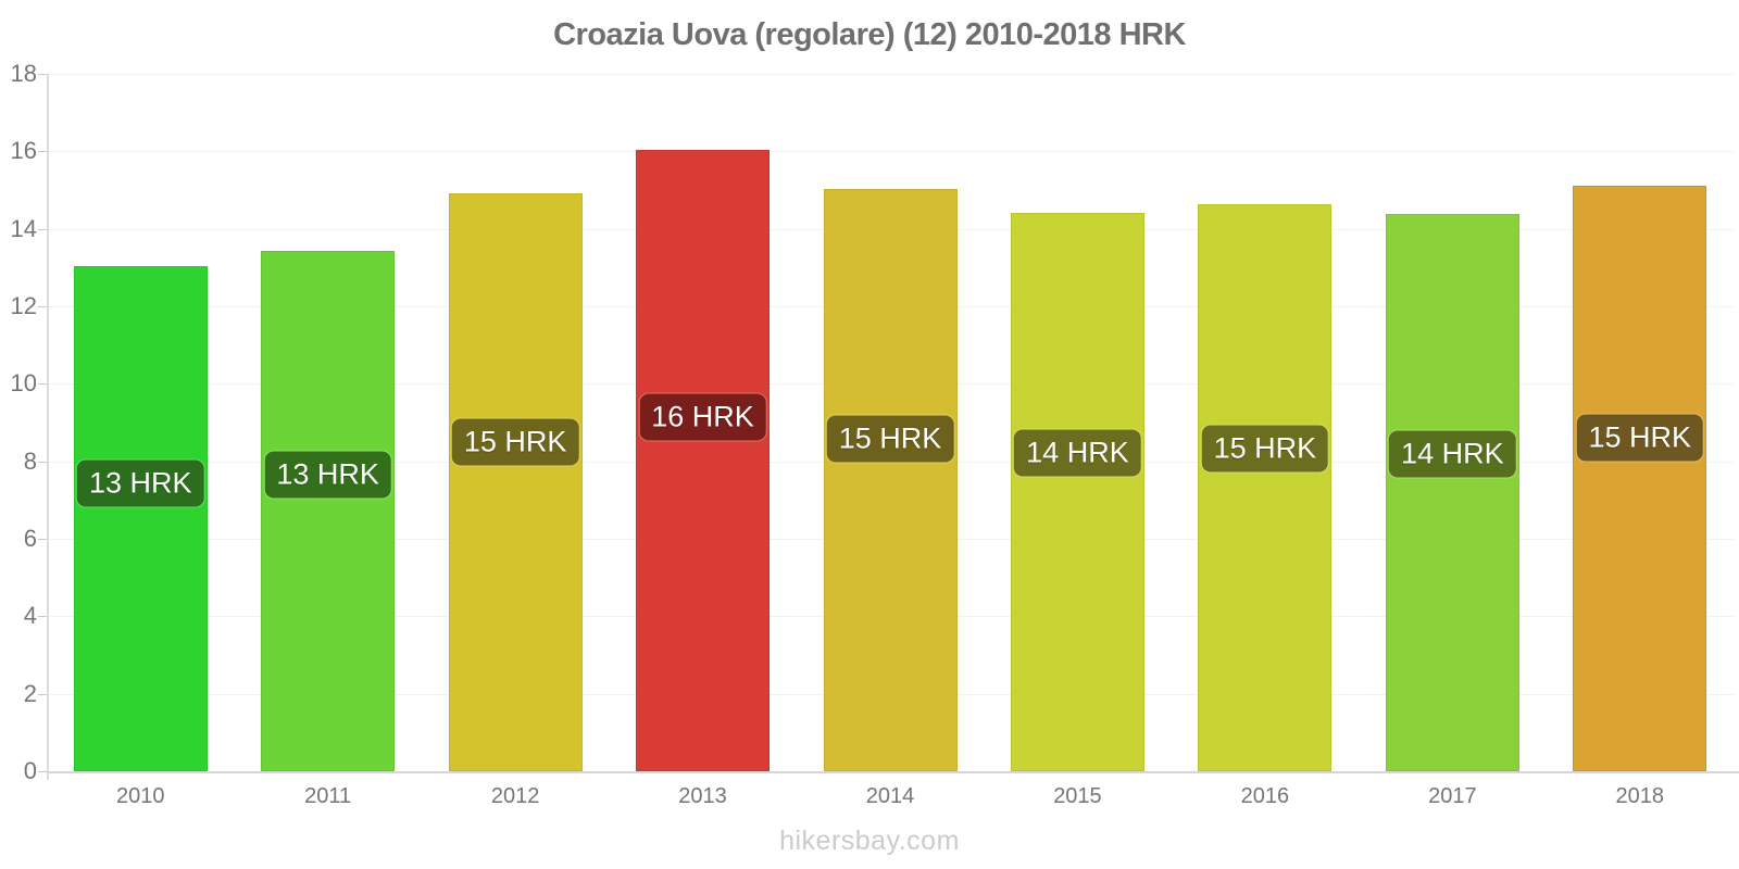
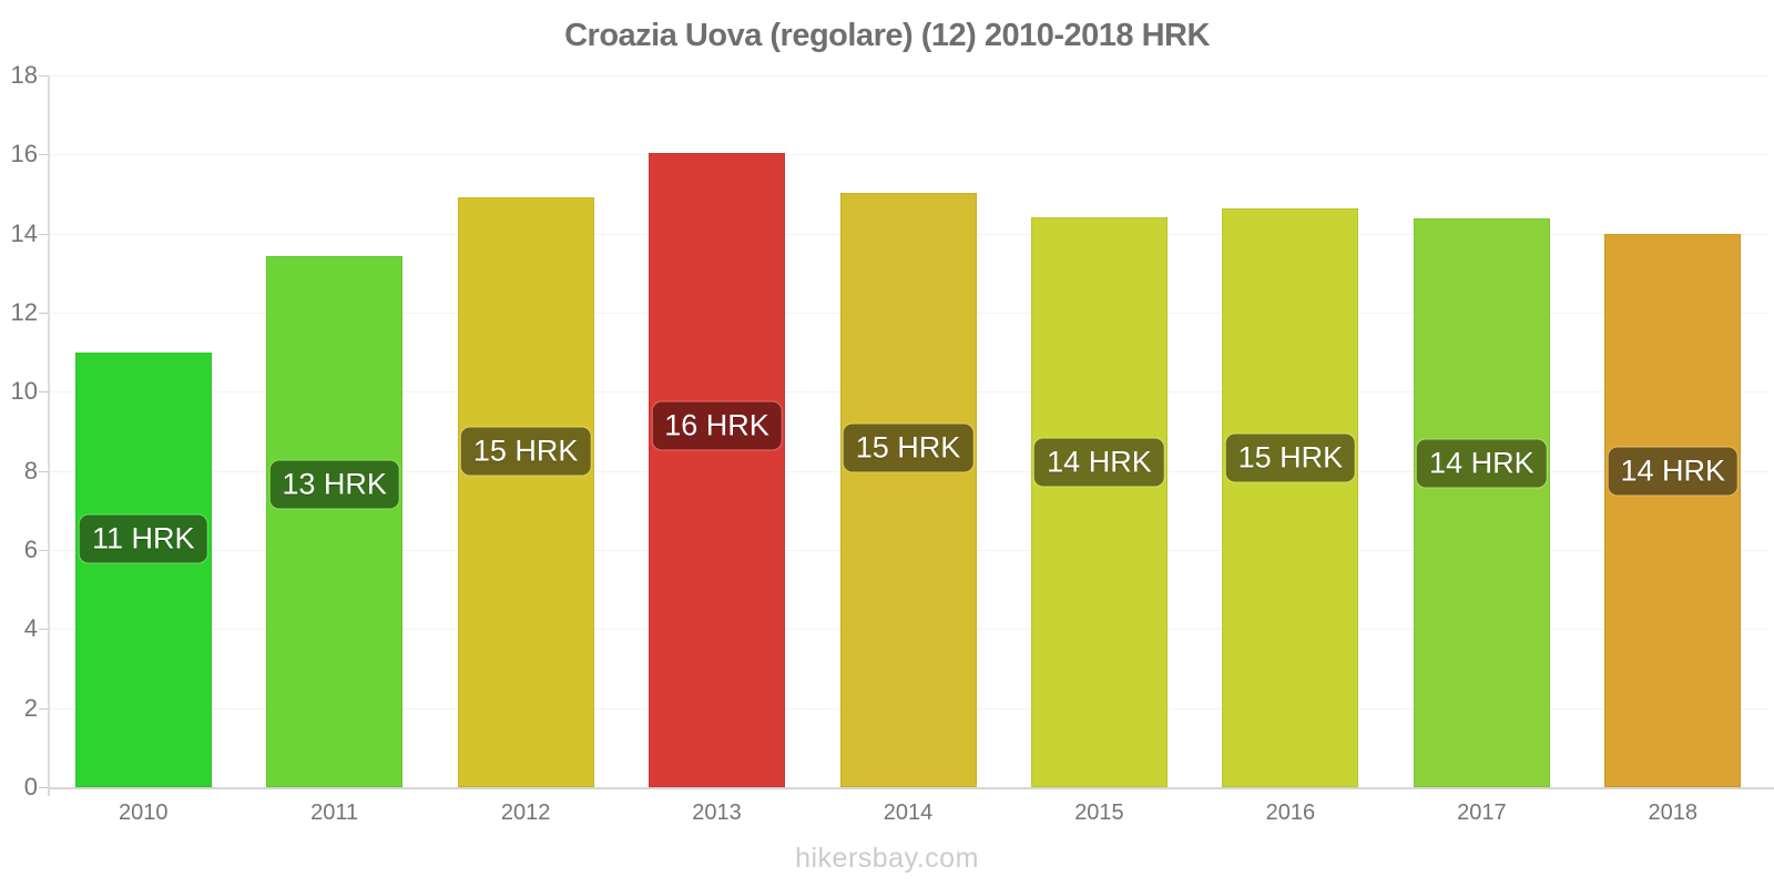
2010: 13 -> 11
2018: 15 -> 14
